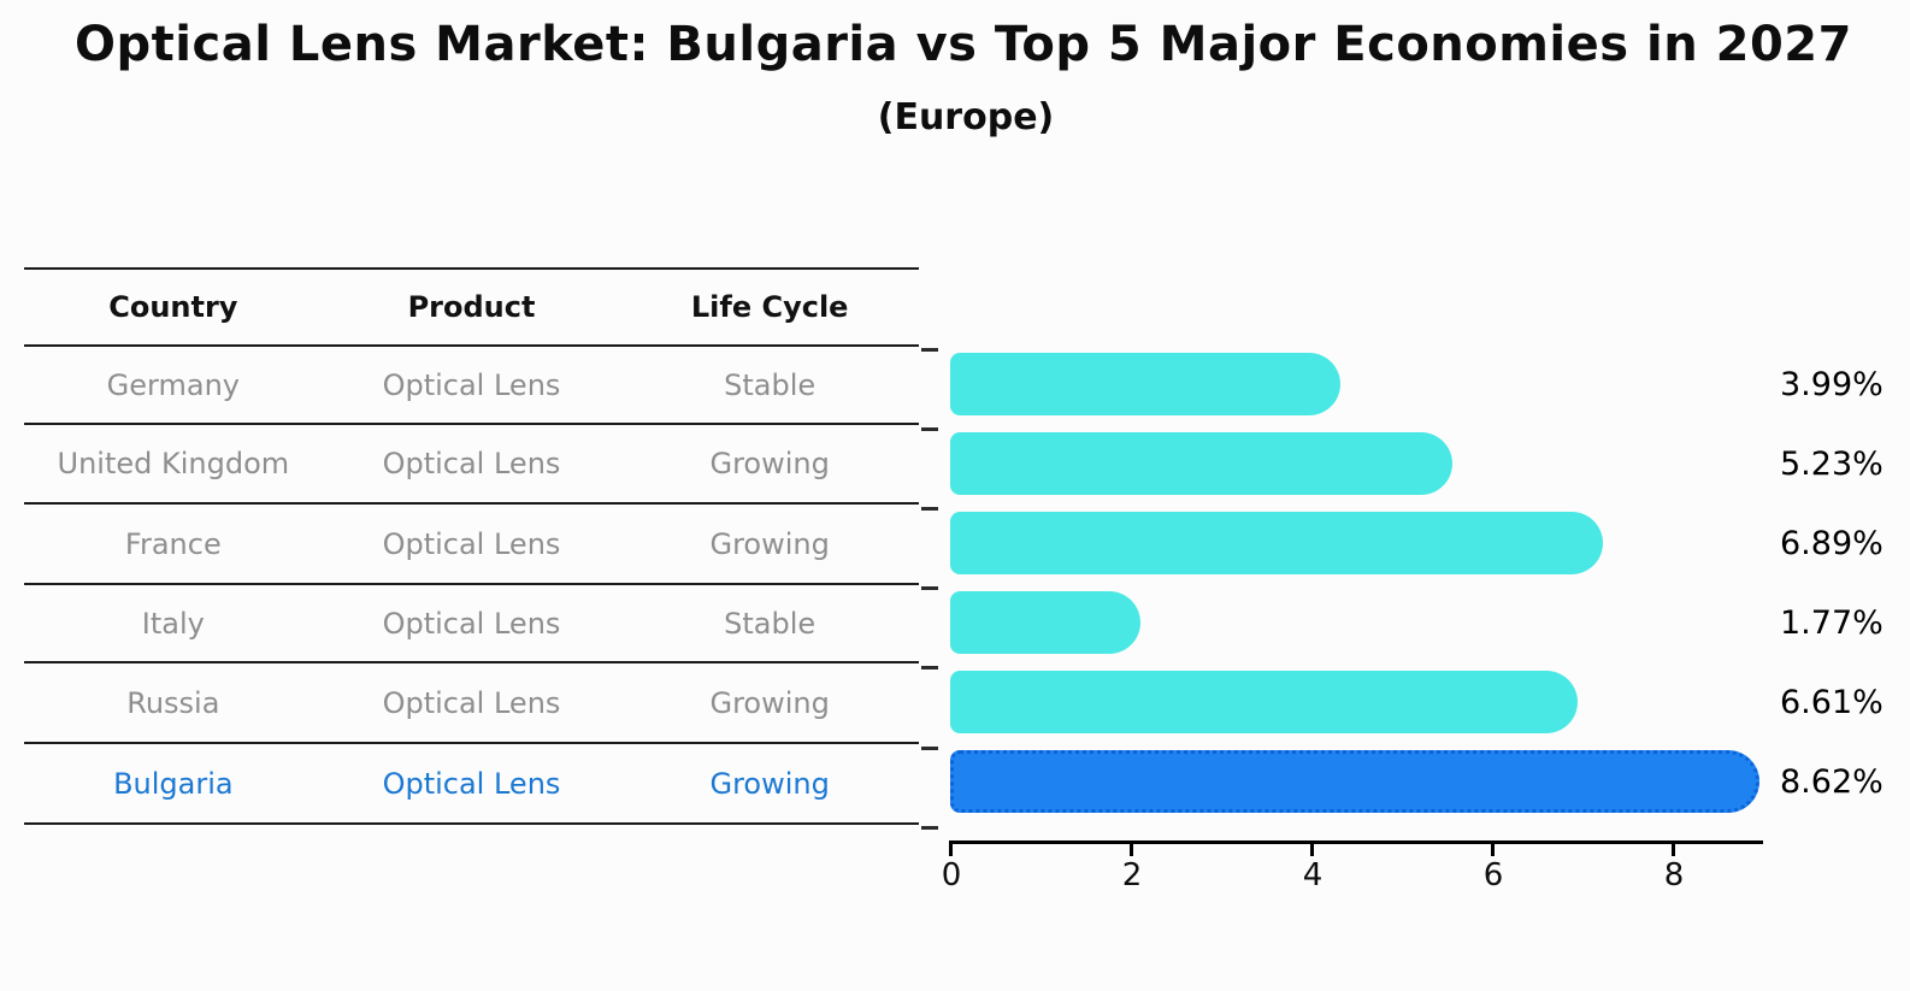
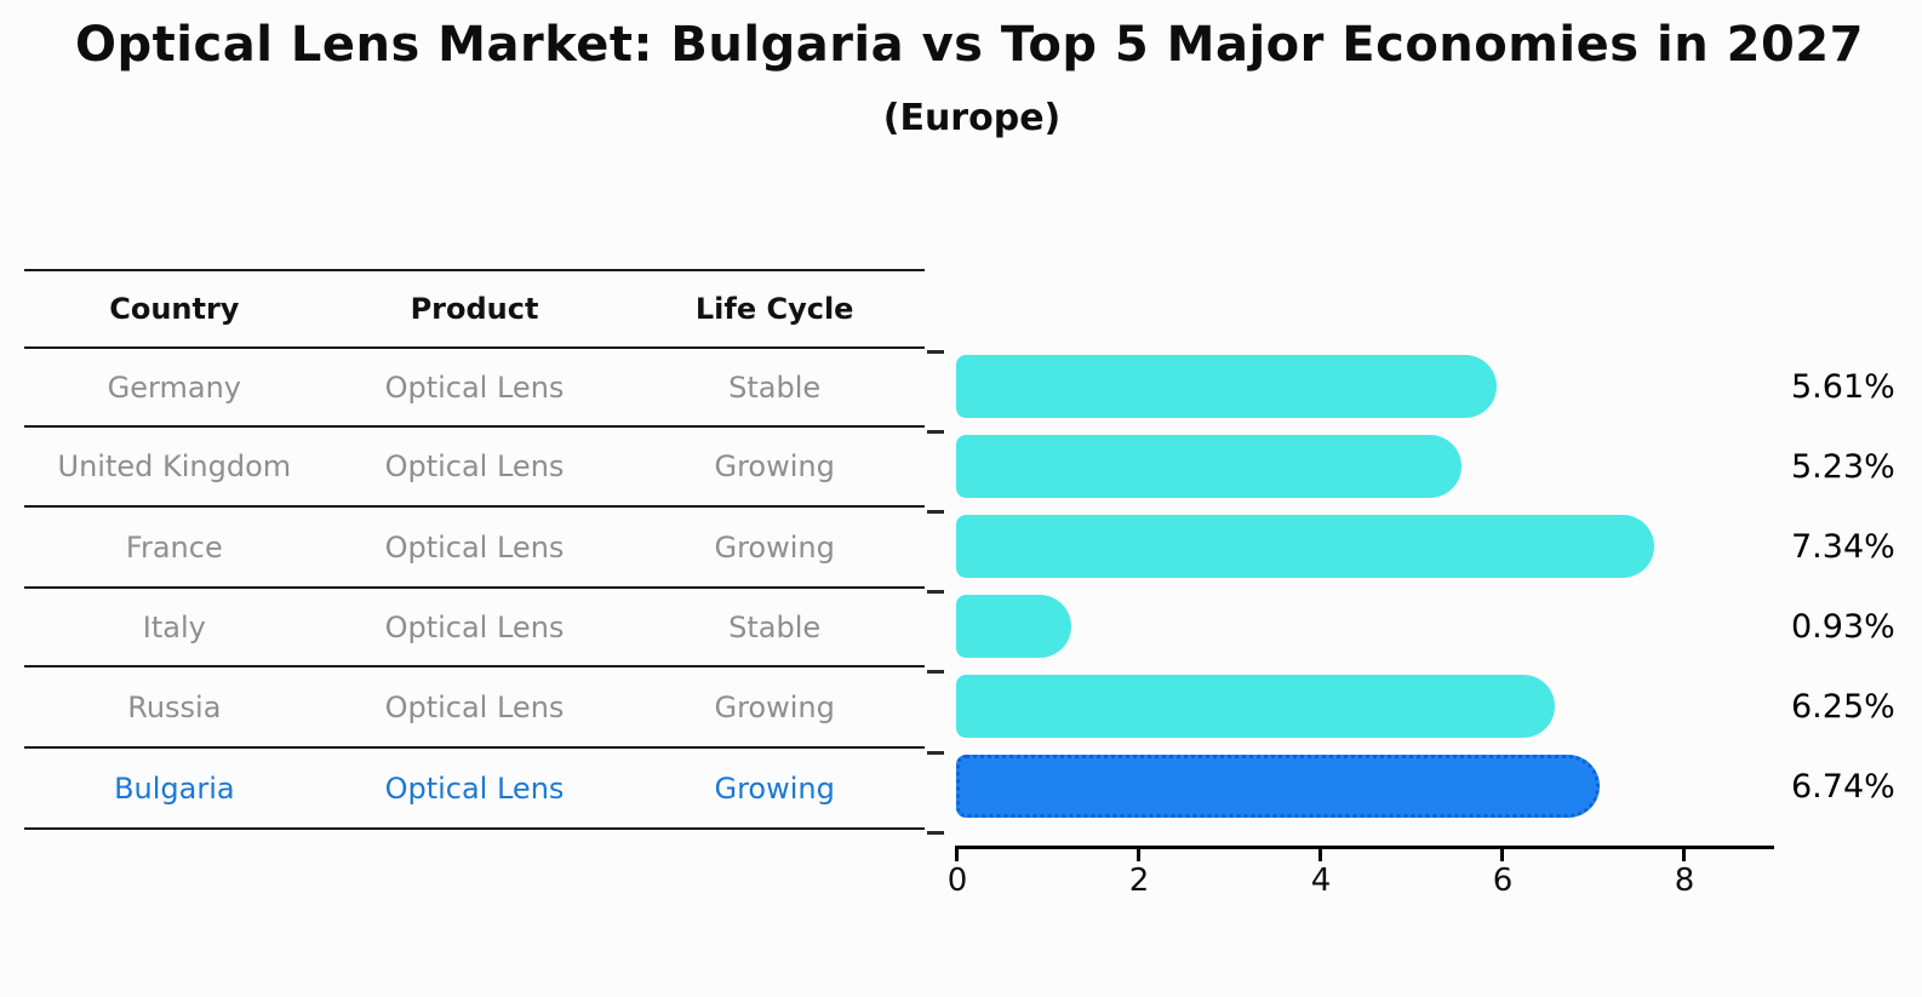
Germany: 3.99% -> 5.61%
France: 6.89% -> 7.34%
Italy: 1.77% -> 0.93%
Russia: 6.61% -> 6.25%
Bulgaria: 8.62% -> 6.74%
